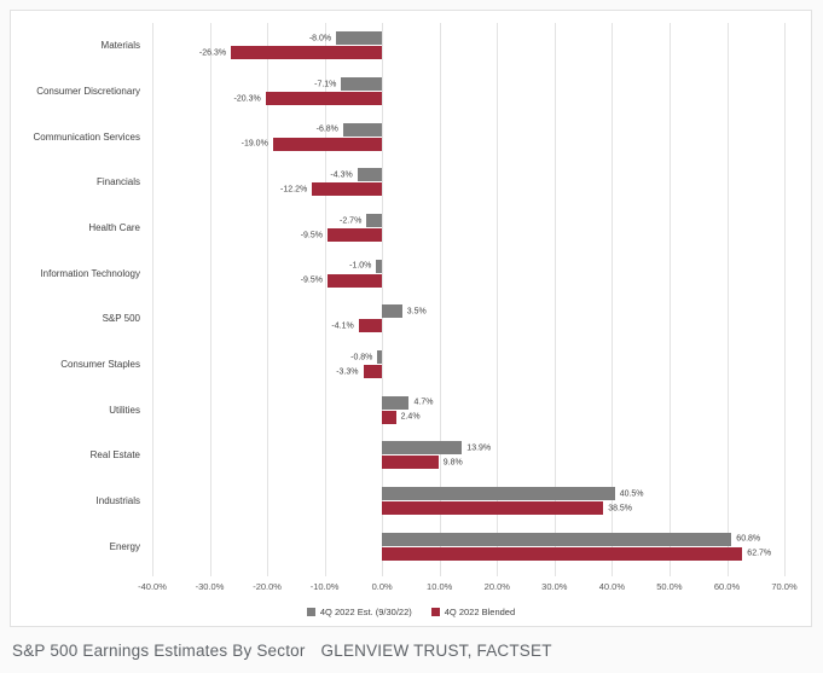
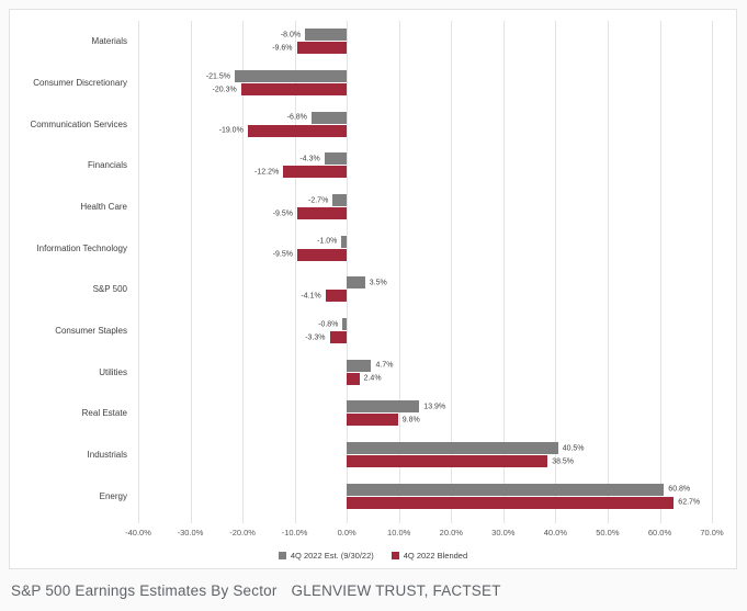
4Q 2022 Blended/Materials: -26.3% -> -9.6%
4Q 2022 Est. (9/30/22)/Consumer Discretionary: -7.1% -> -21.5%
